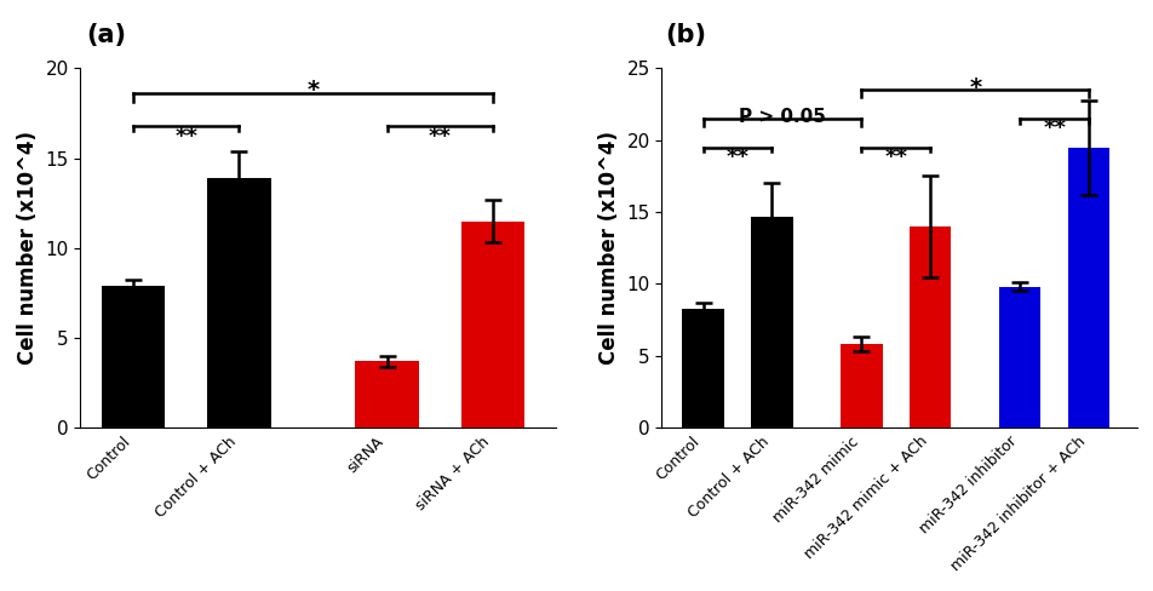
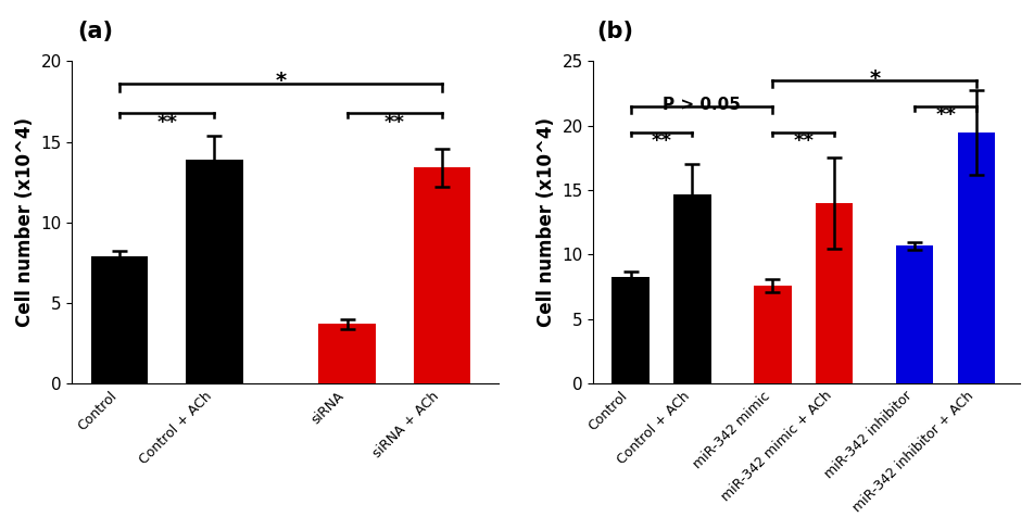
siRNA + ACh: 11.5 -> 13.4
miR-342 mimic: 5.8 -> 7.6
miR-342 inhibitor: 9.8 -> 10.7
